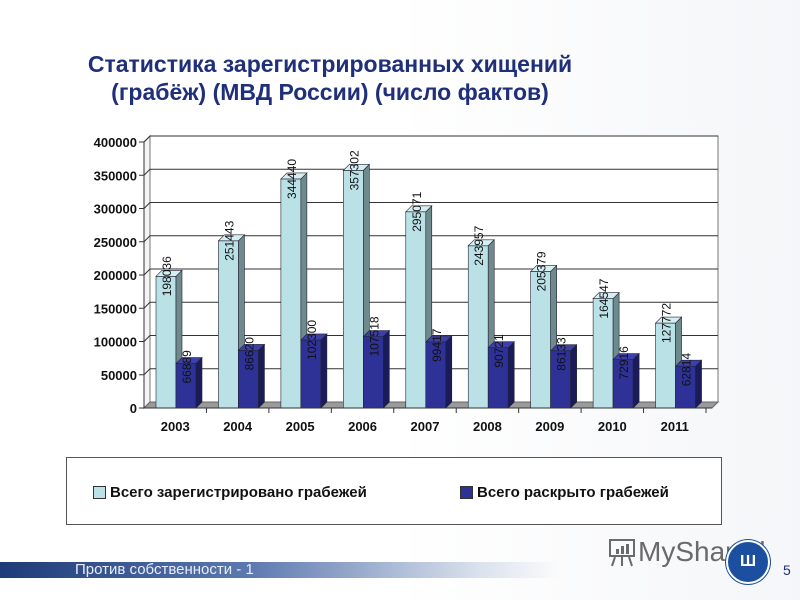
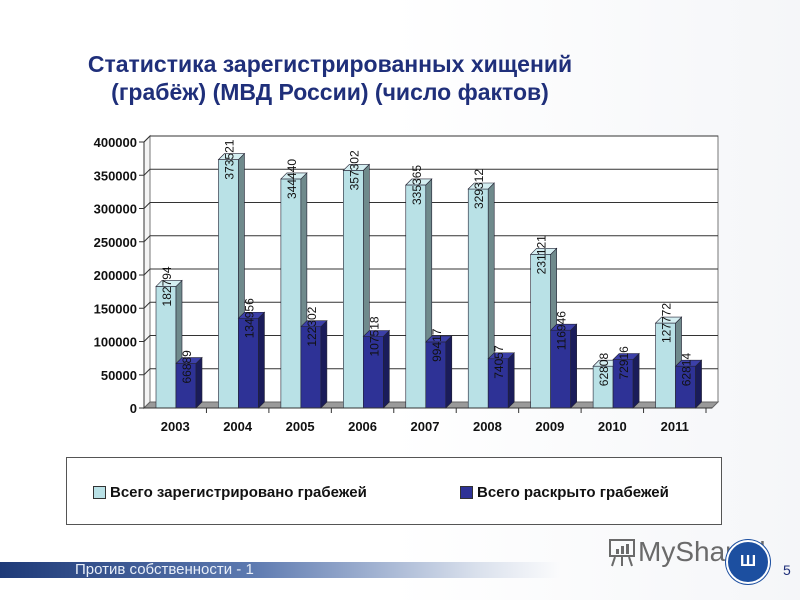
Всего зарегистрировано грабежей/2003: 198036 -> 182794
Всего зарегистрировано грабежей/2004: 251443 -> 373521
Всего раскрыто грабежей/2004: 86620 -> 134956
Всего раскрыто грабежей/2005: 102300 -> 122302
Всего зарегистрировано грабежей/2007: 295071 -> 335365
Всего зарегистрировано грабежей/2008: 243957 -> 329312
Всего раскрыто грабежей/2008: 90721 -> 74057
Всего зарегистрировано грабежей/2009: 205379 -> 231121
Всего раскрыто грабежей/2009: 86133 -> 116946
Всего зарегистрировано грабежей/2010: 164547 -> 62808
